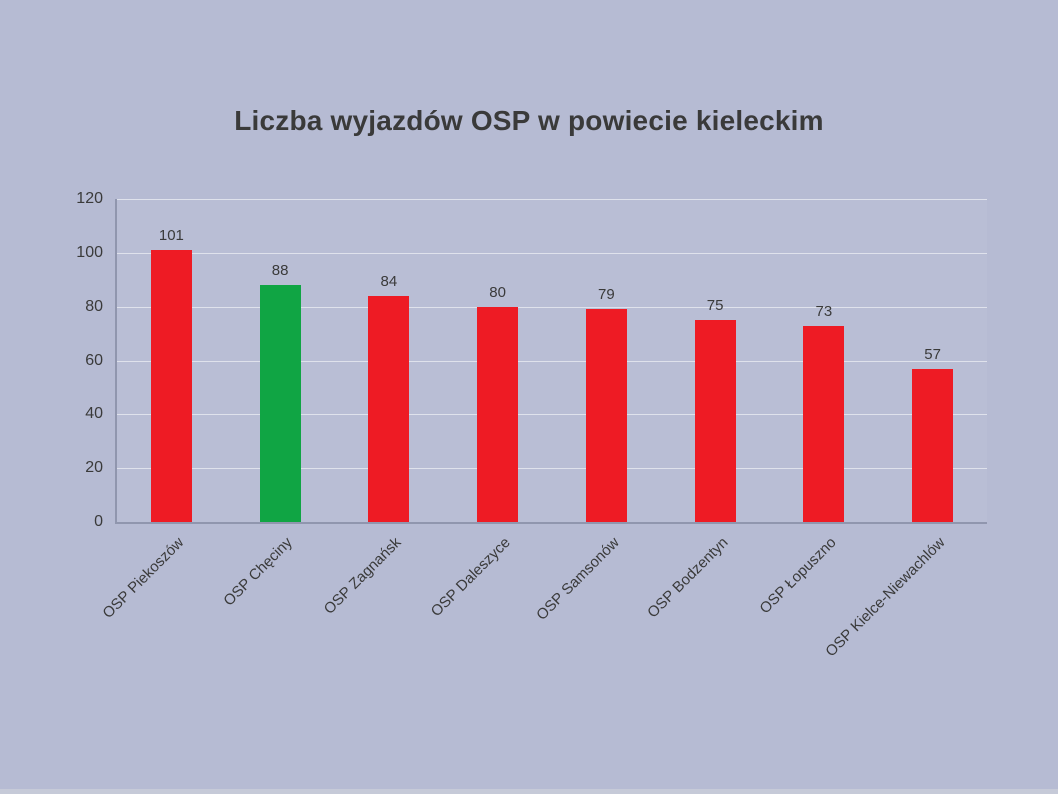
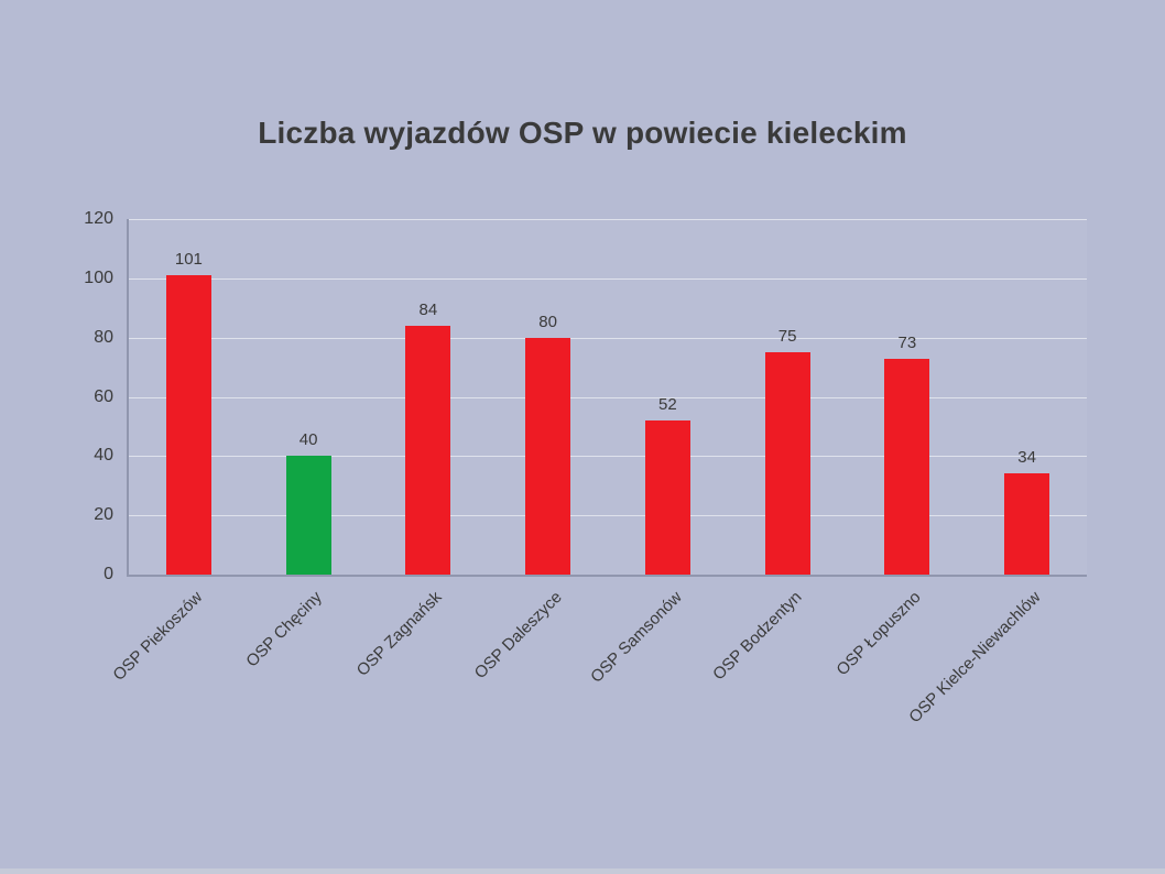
OSP Chęciny: 88 -> 40
OSP Samsonów: 79 -> 52
OSP Kielce-Niewachlów: 57 -> 34
